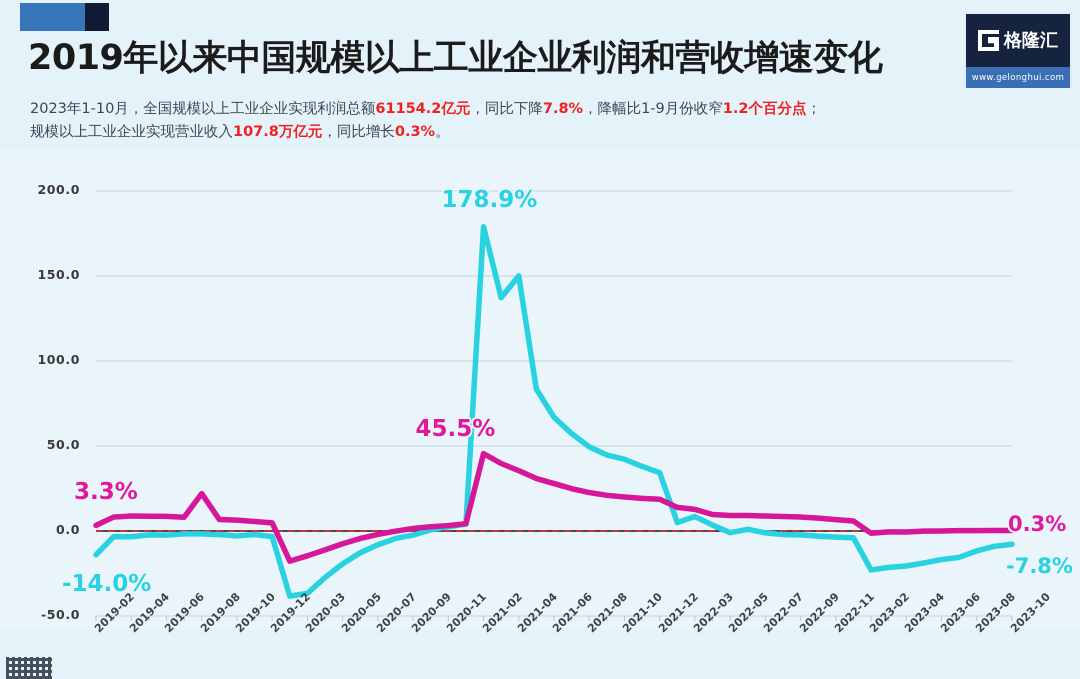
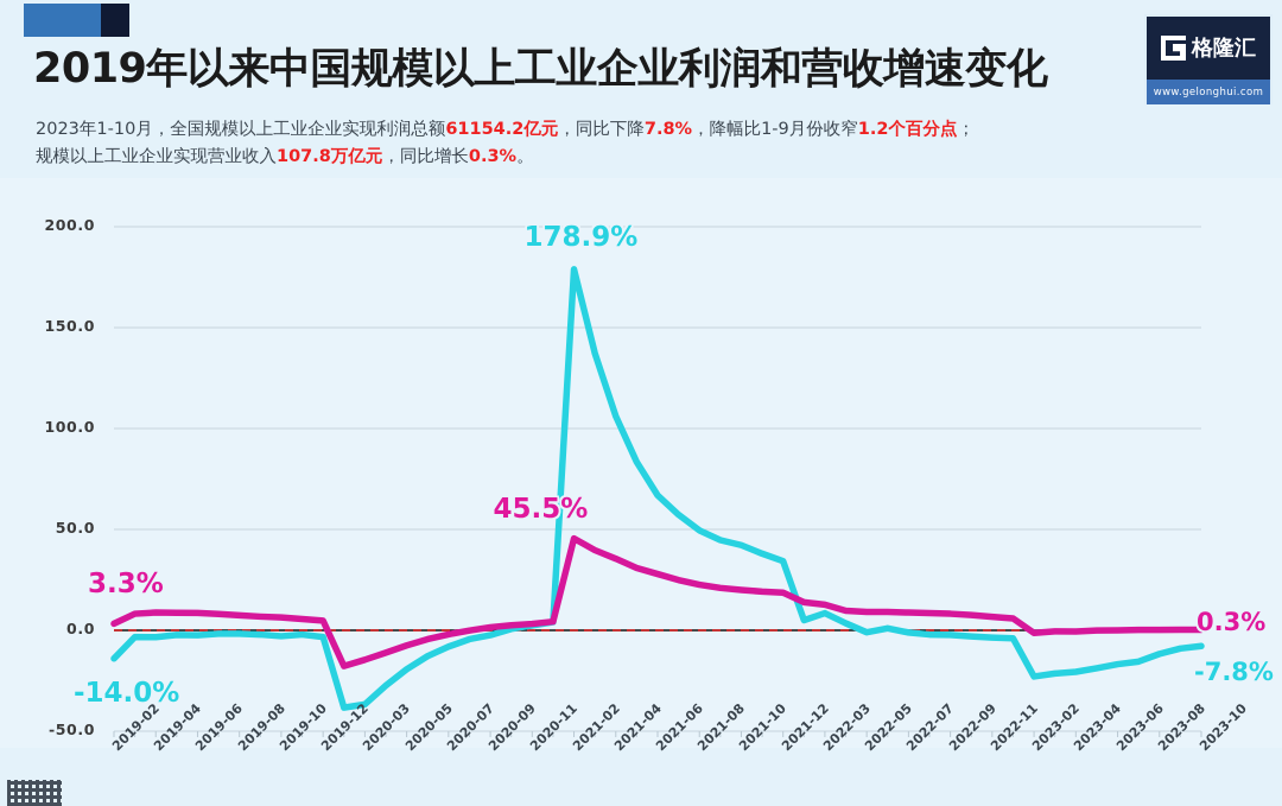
规模以上工业企业:营业收入:累计同比/2019-08: 22 -> 7
规模以上工业企业:利润总额:累计同比/2021-04: 150 -> 106
